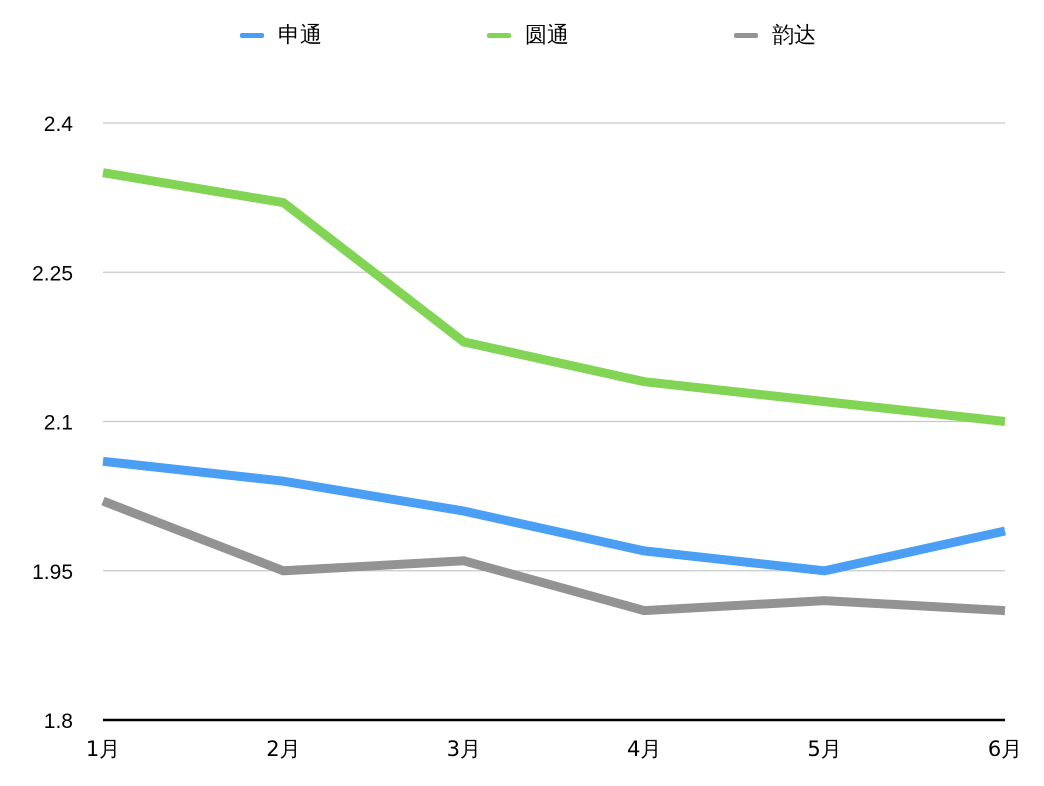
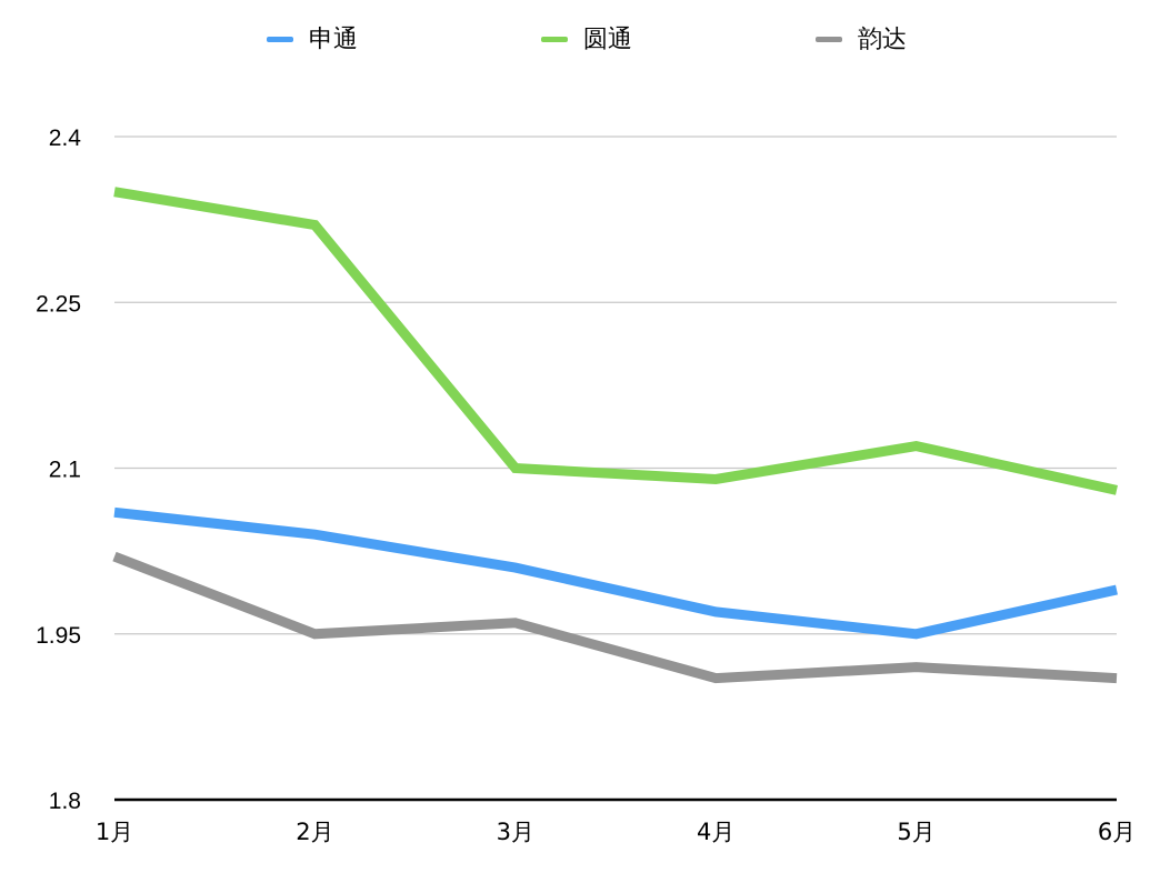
圆通/3月: 2.18 -> 2.10
圆通/4月: 2.14 -> 2.09
圆通/6月: 2.10 -> 2.08
